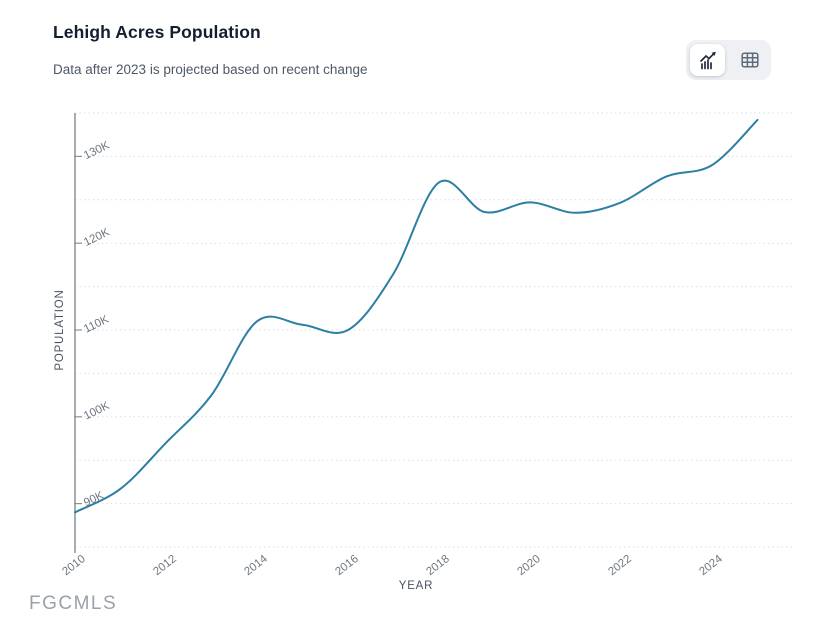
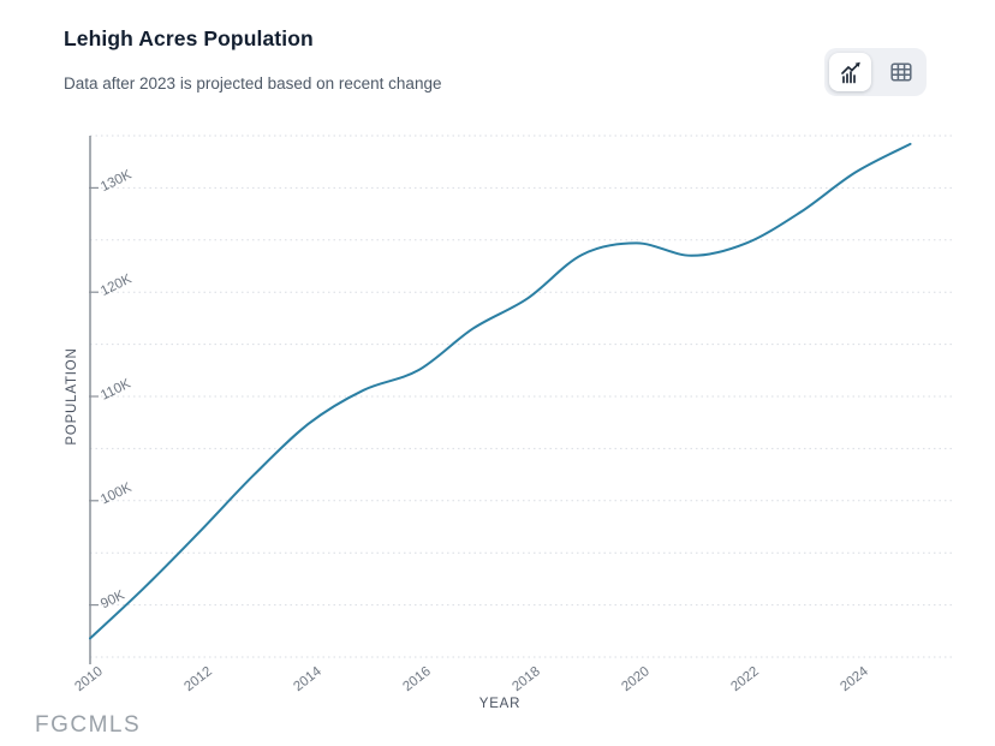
2010: 89K -> 87K
2014: 111K -> 107K
2016: 110K -> 112K
2018: 127K -> 119K
2024: 129K -> 132K
